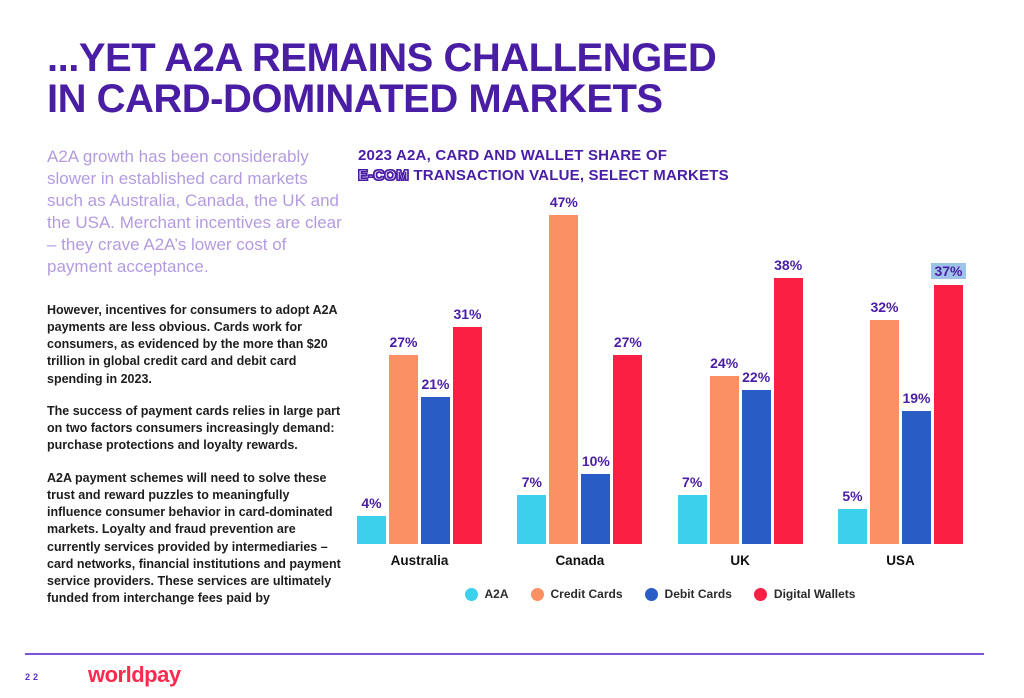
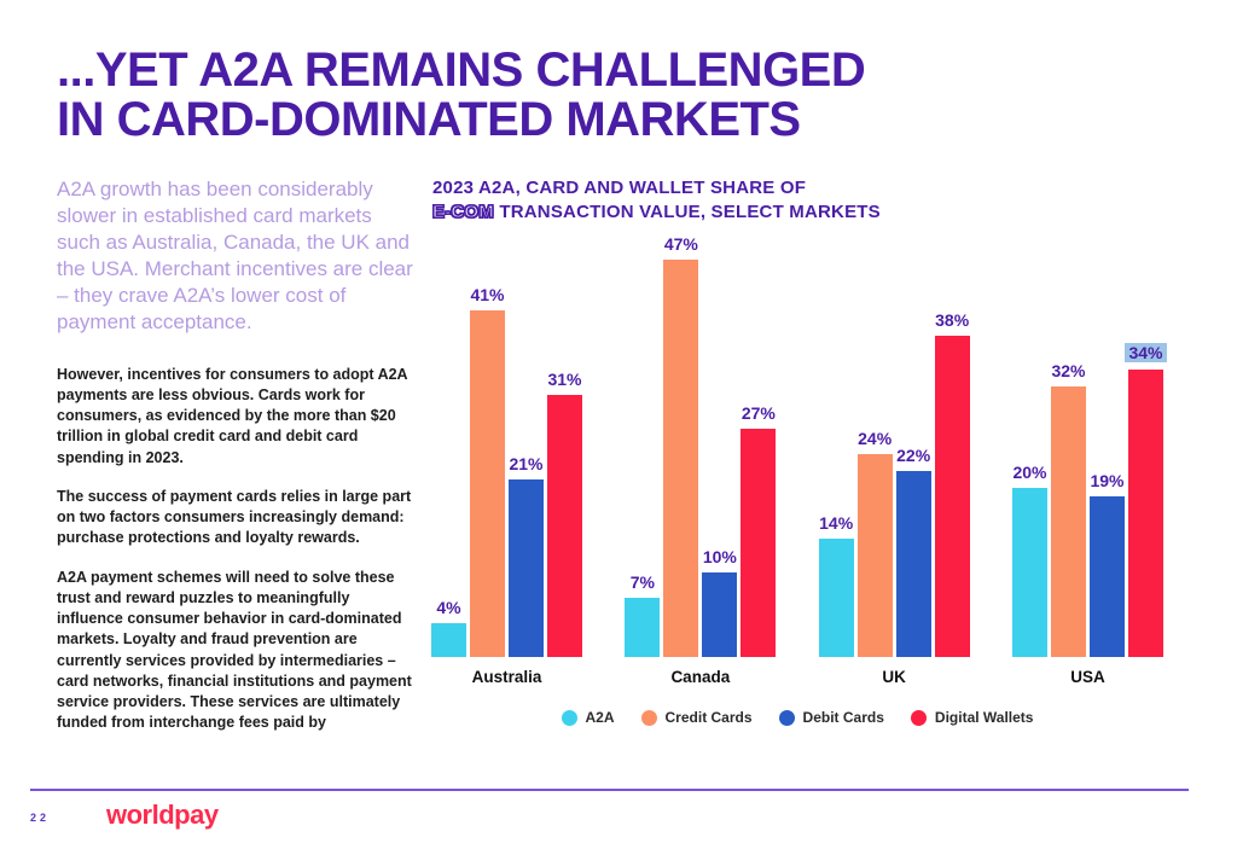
Credit Cards/Australia: 27% -> 41%
A2A/UK: 7% -> 14%
A2A/USA: 5% -> 20%
Digital Wallets/USA: 37% -> 34%
